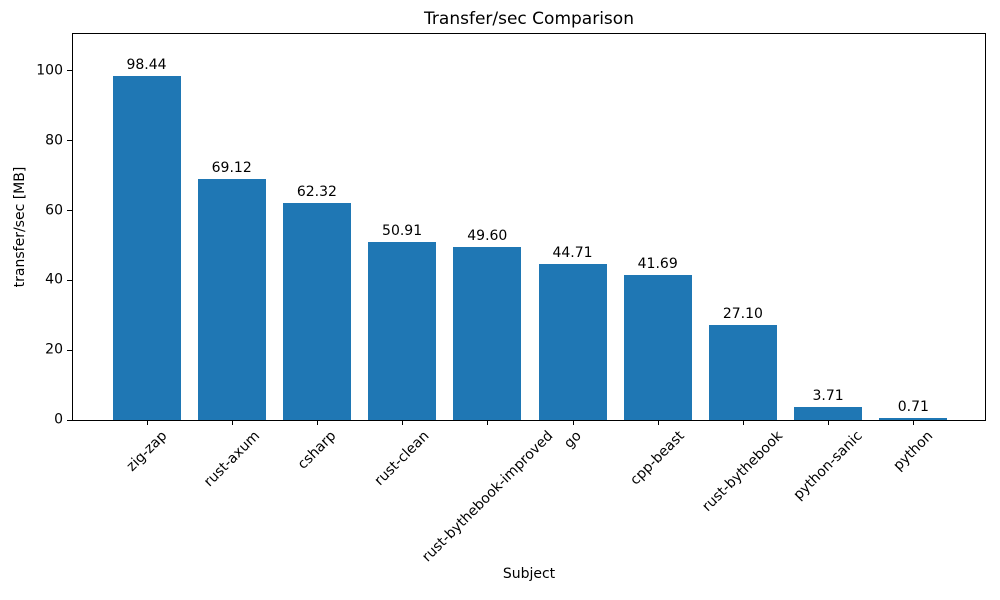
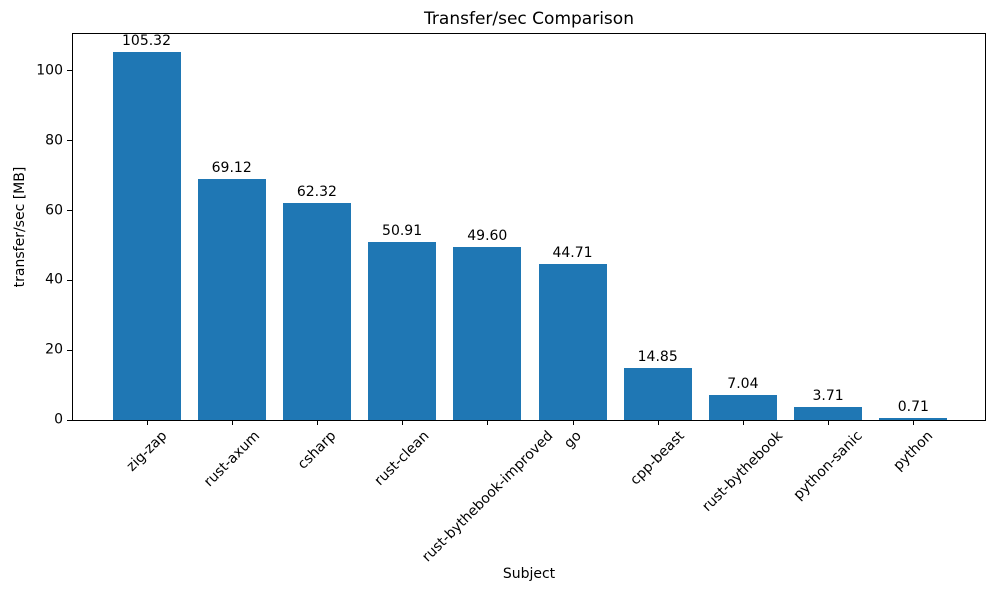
zig-zap: 98.44 -> 105.32
cpp-beast: 41.69 -> 14.85
rust-bythebook: 27.10 -> 7.04
